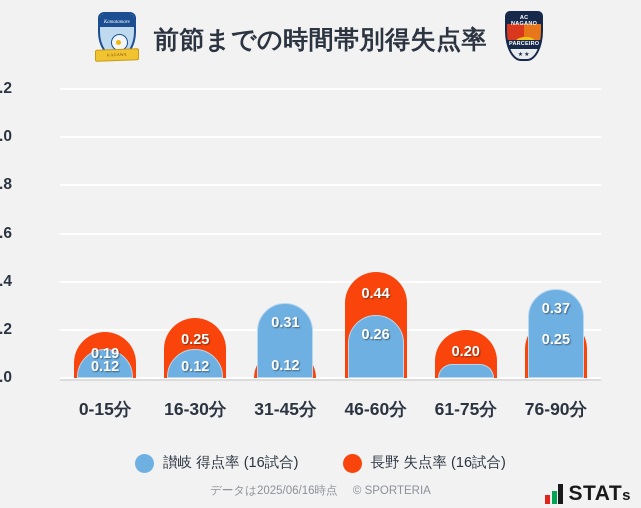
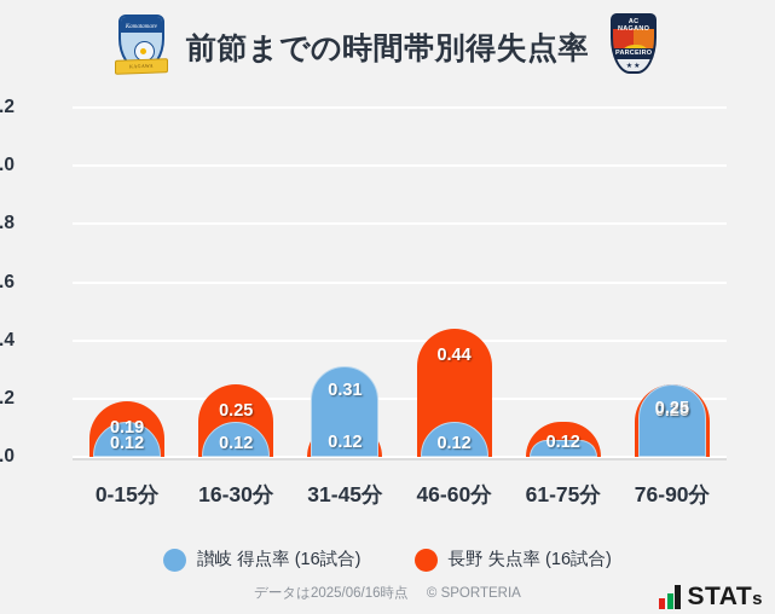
讃岐 得点率 (16試合)/46-60分: 0.26 -> 0.12
長野 失点率 (16試合)/61-75分: 0.20 -> 0.12
讃岐 得点率 (16試合)/76-90分: 0.37 -> 0.25
